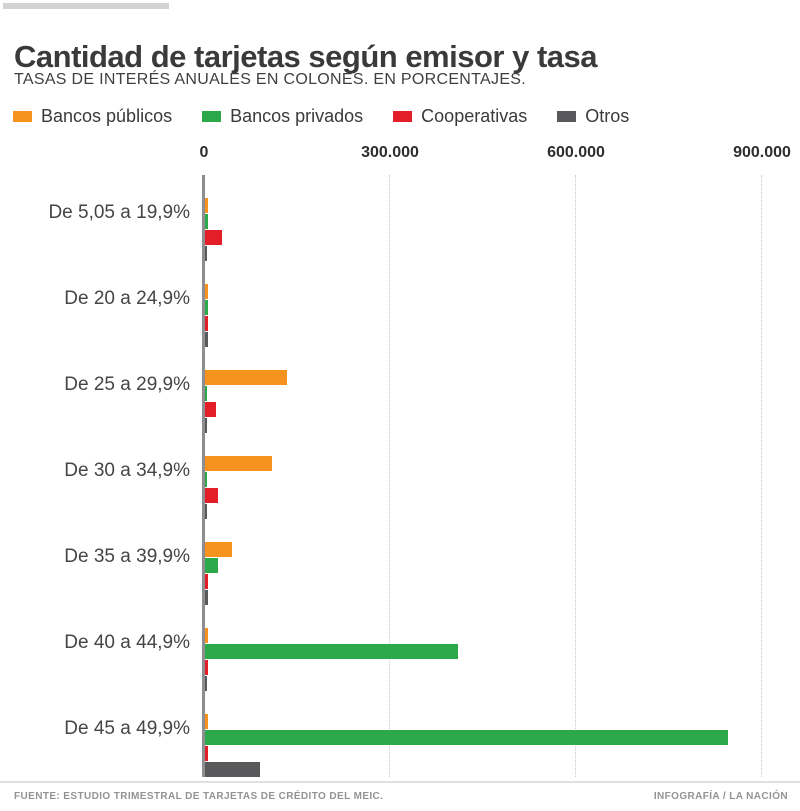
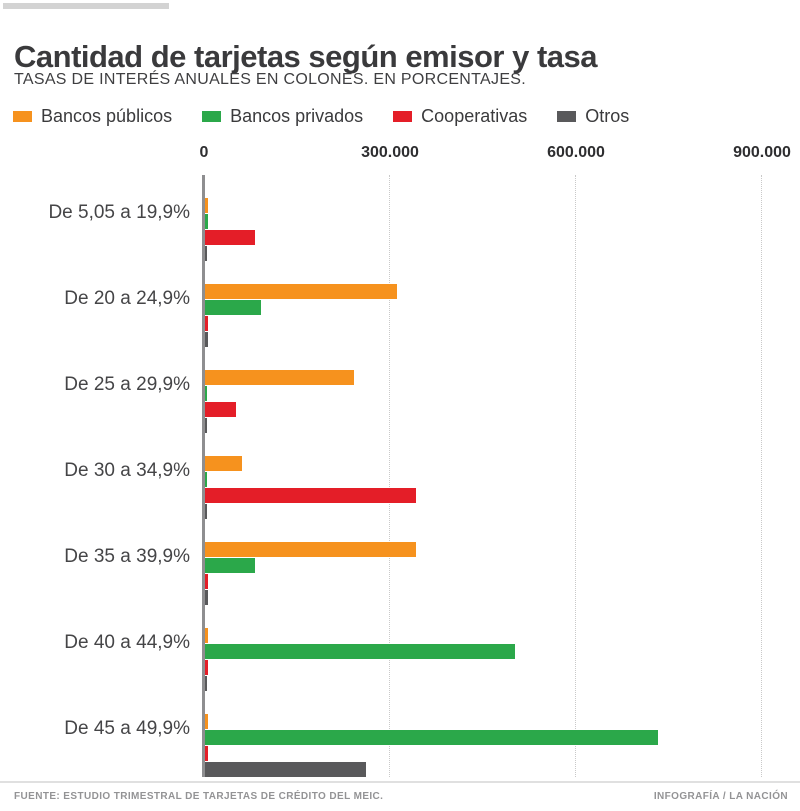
Cooperativas/De 5,05 a 19,9%: 30000 -> 80000
Bancos públicos/De 20 a 24,9%: 10000 -> 310000
Bancos privados/De 20 a 24,9%: 10000 -> 90000
Bancos públicos/De 25 a 29,9%: 130000 -> 240000
Cooperativas/De 25 a 29,9%: 20000 -> 50000
Bancos públicos/De 30 a 34,9%: 110000 -> 60000
Cooperativas/De 30 a 34,9%: 20000 -> 340000
Bancos públicos/De 35 a 39,9%: 40000 -> 340000
Bancos privados/De 35 a 39,9%: 20000 -> 80000
Bancos privados/De 40 a 44,9%: 410000 -> 500000
Bancos privados/De 45 a 49,9%: 840000 -> 730000
Otros/De 45 a 49,9%: 90000 -> 260000
